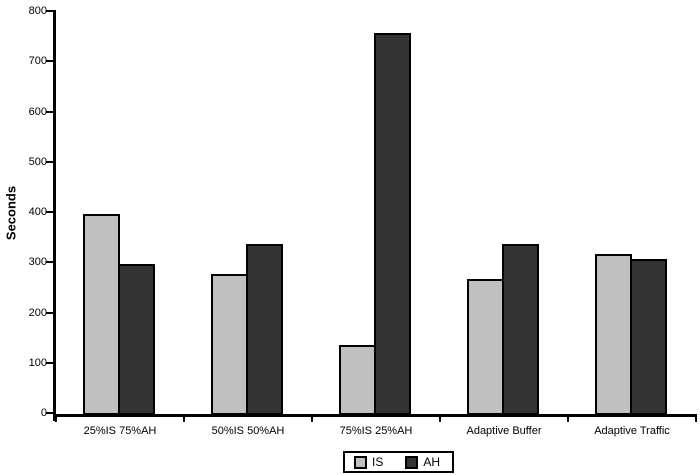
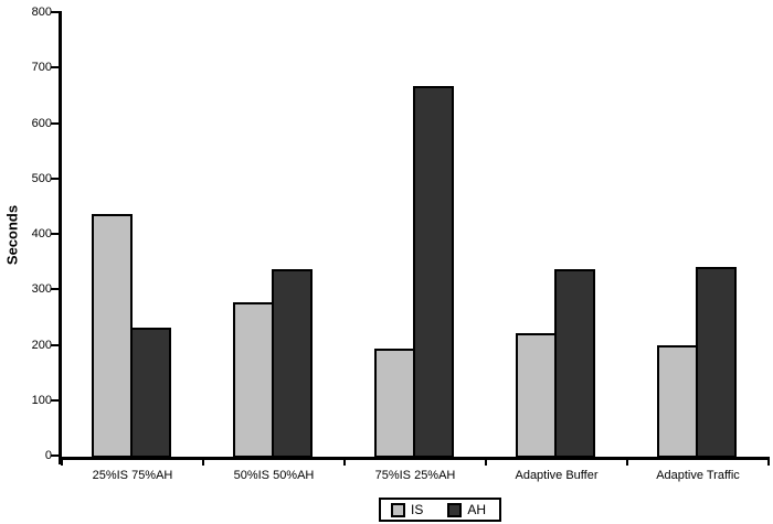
IS/25%IS 75%AH: 400 -> 440
AH/25%IS 75%AH: 300 -> 240
IS/75%IS 25%AH: 140 -> 200
AH/75%IS 25%AH: 760 -> 670
IS/Adaptive Buffer: 270 -> 220
IS/Adaptive Traffic: 320 -> 200
AH/Adaptive Traffic: 310 -> 340
